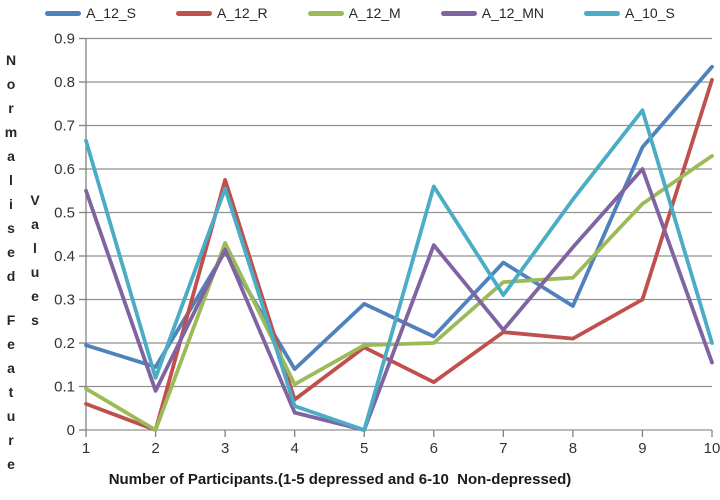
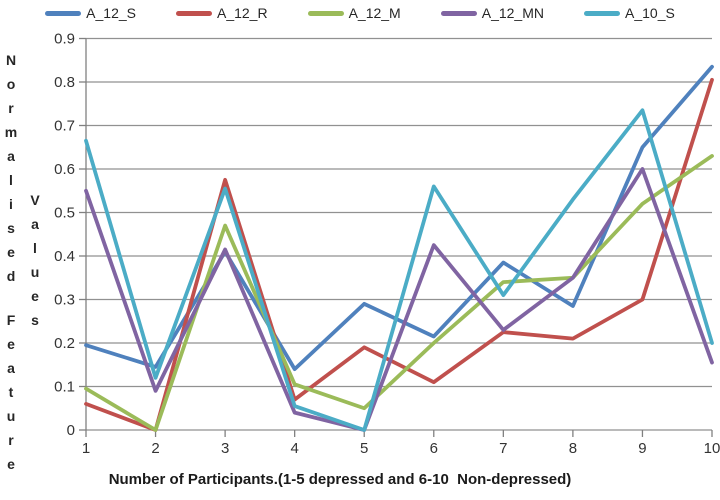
A_12_M/3: 0.43 -> 0.47
A_12_M/5: 0.20 -> 0.05
A_12_MN/8: 0.42 -> 0.35
